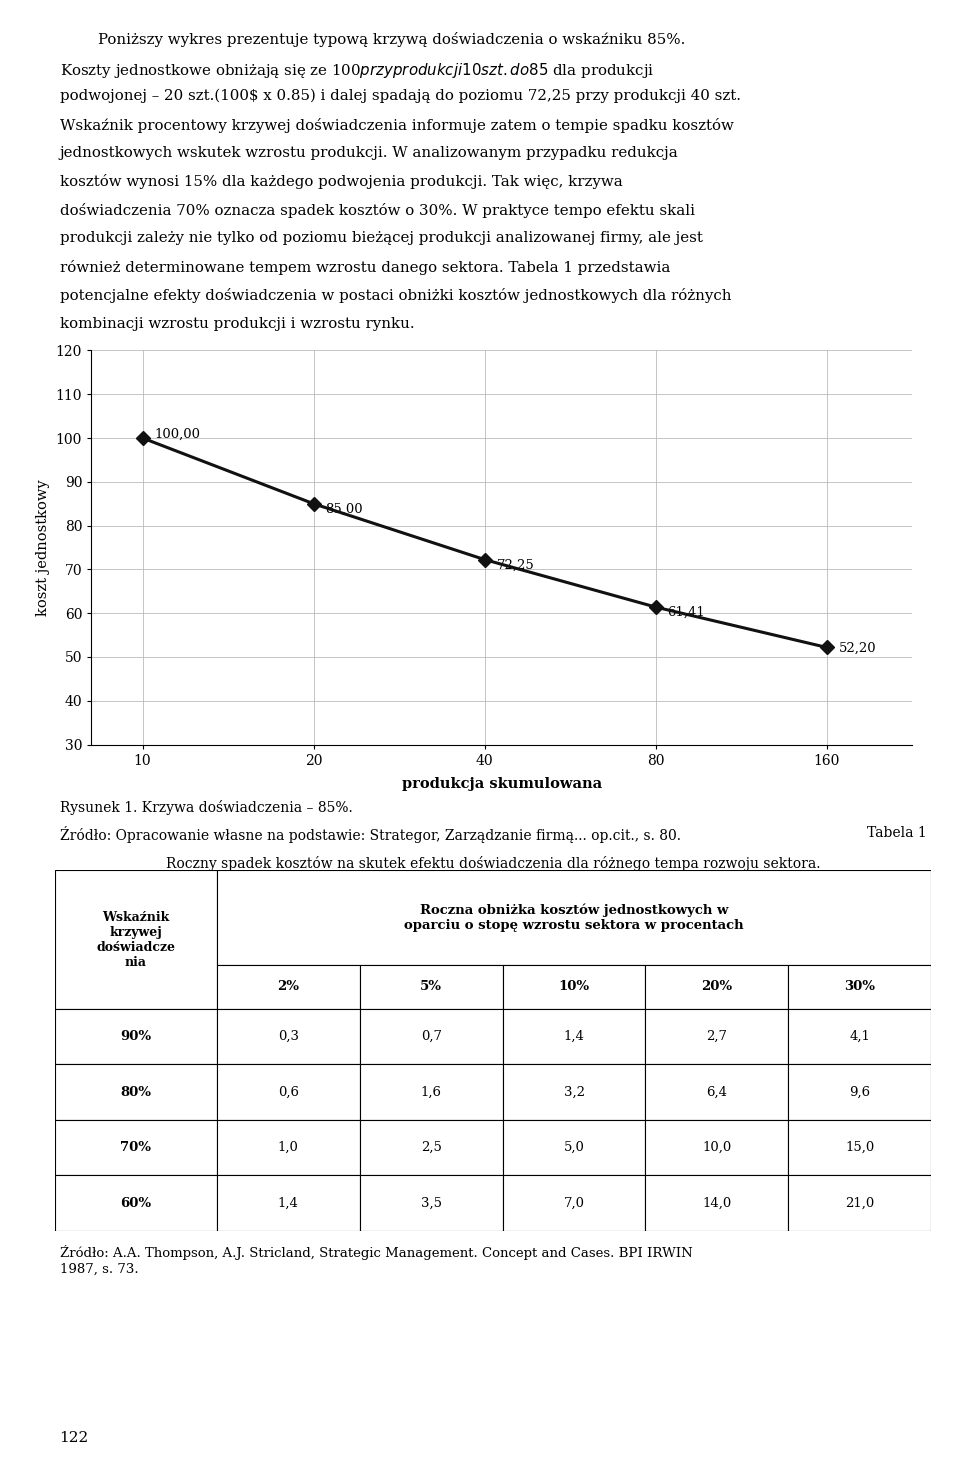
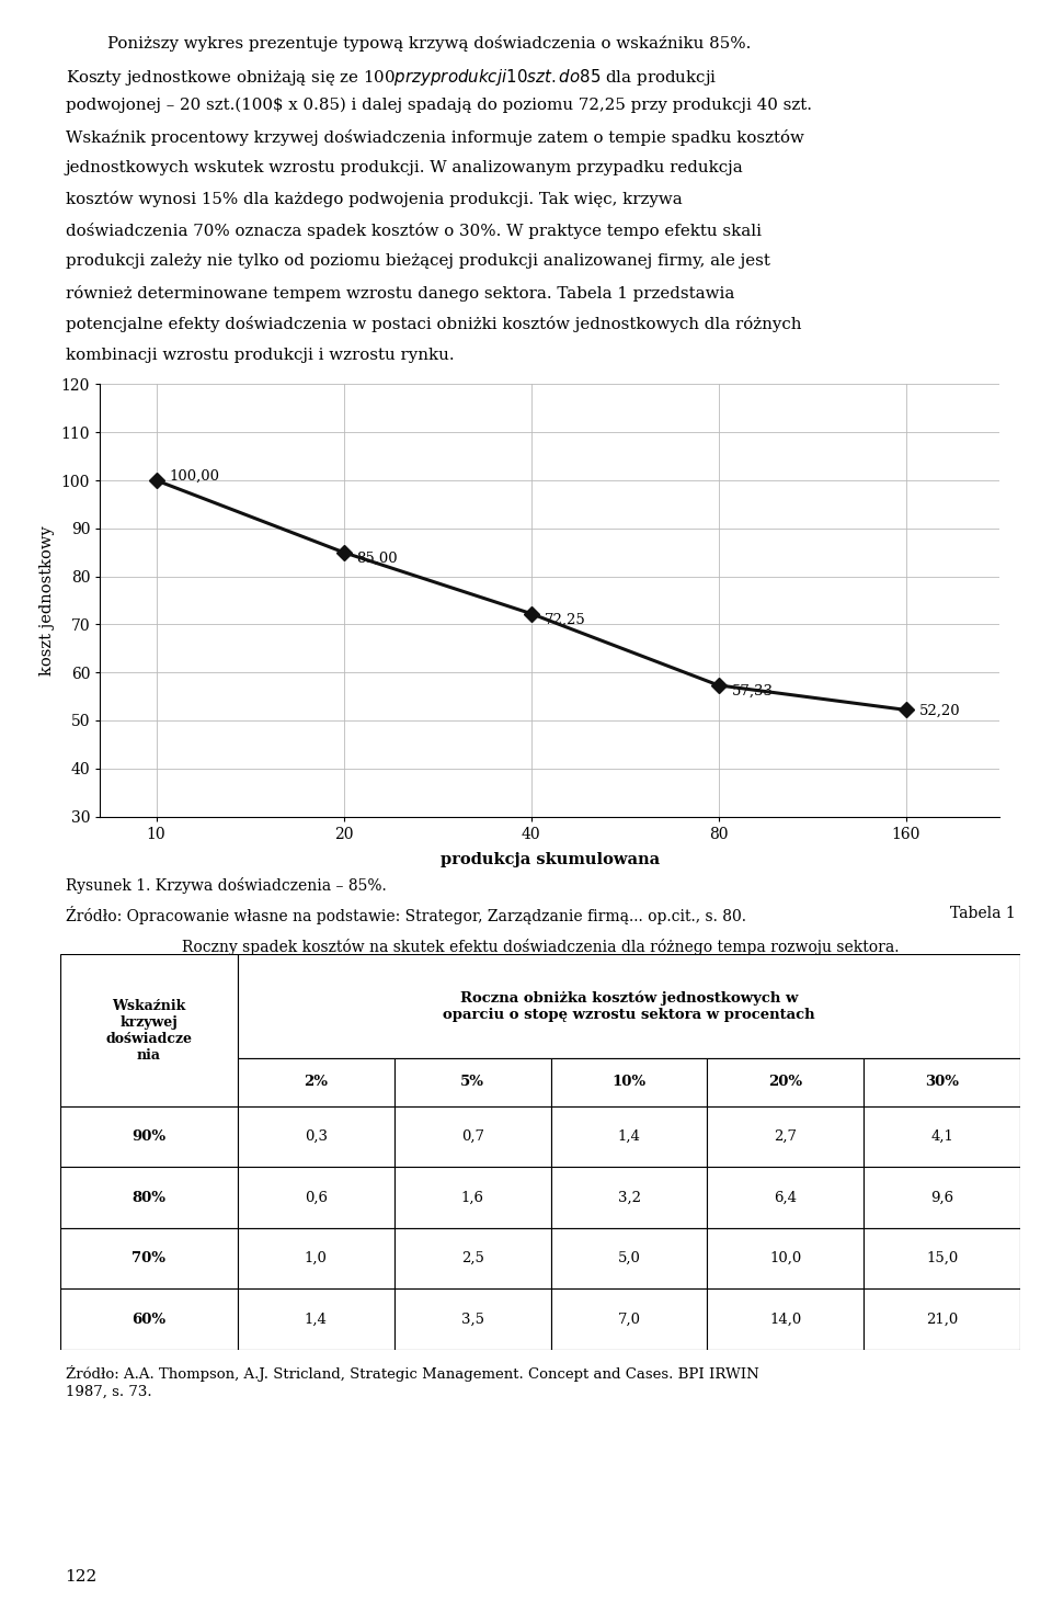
80: 61,41 -> 57,33
